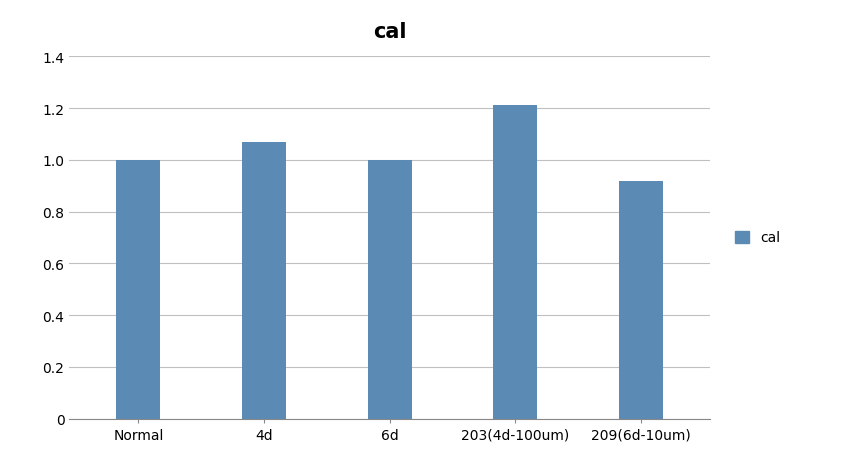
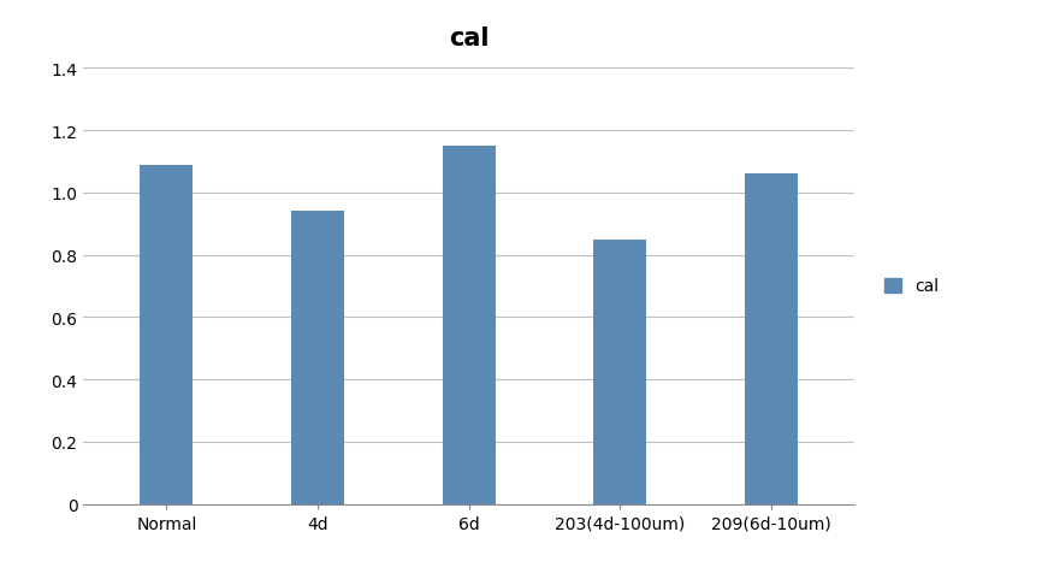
Normal: 1.00 -> 1.09
4d: 1.07 -> 0.94
6d: 1.00 -> 1.15
203(4d-100um): 1.21 -> 0.85
209(6d-10um): 0.92 -> 1.06
